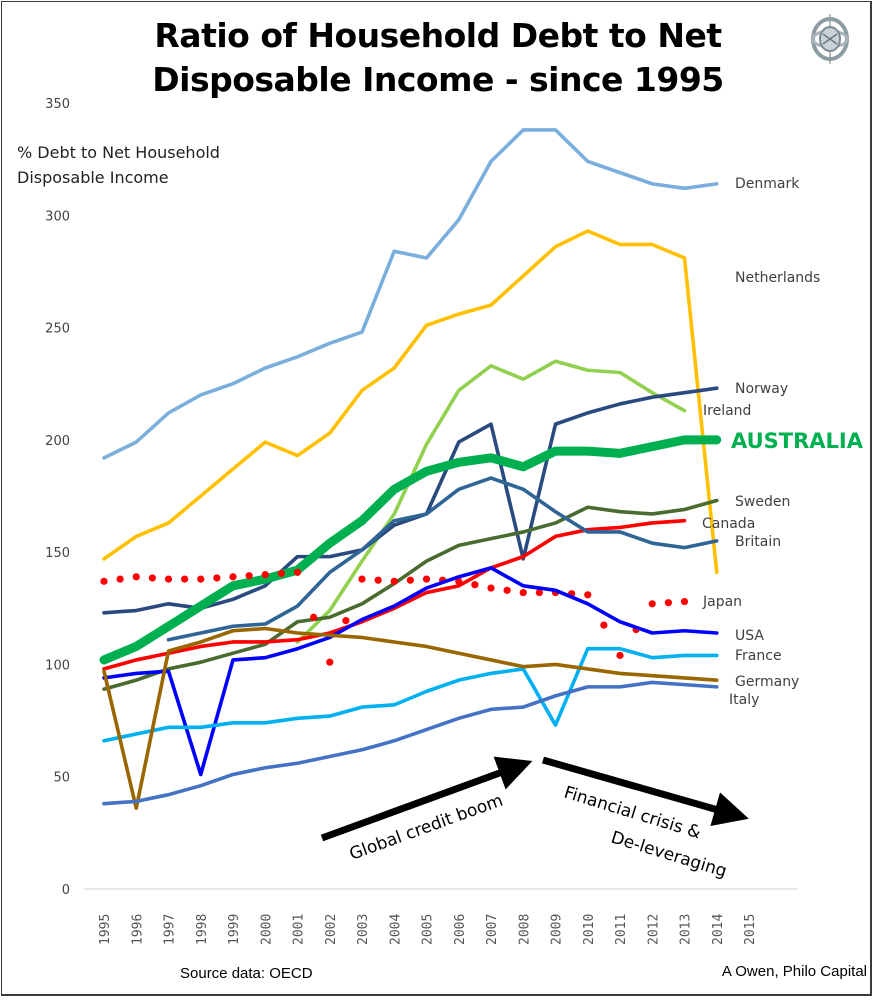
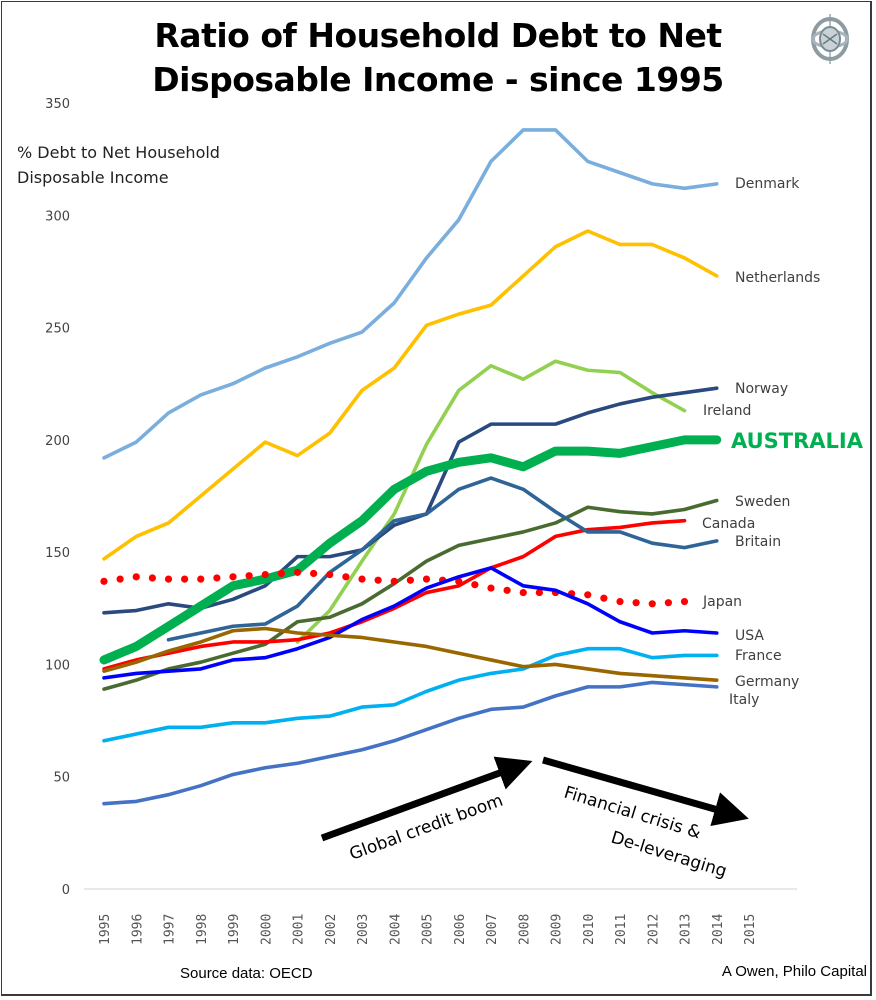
Germany/1996: 36 -> 101
USA/1998: 51 -> 98
Japan/2002: 101 -> 140
Denmark/2004: 284 -> 261
Norway/2008: 147 -> 207
France/2009: 73 -> 104
Japan/2011: 104 -> 128
Netherlands/2014: 141 -> 273
